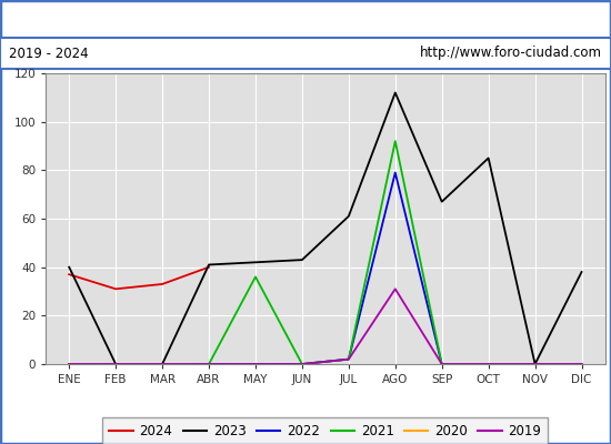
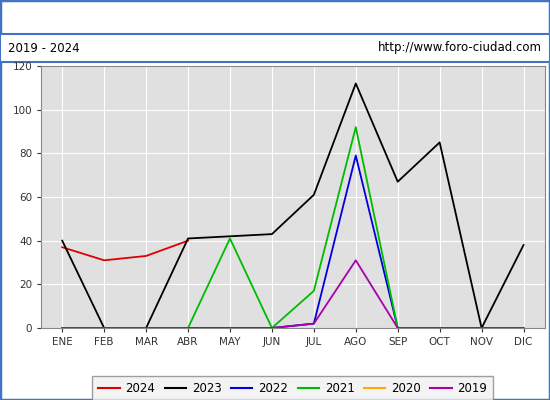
2021/MAY: 36 -> 41
2021/JUL: 2 -> 17
